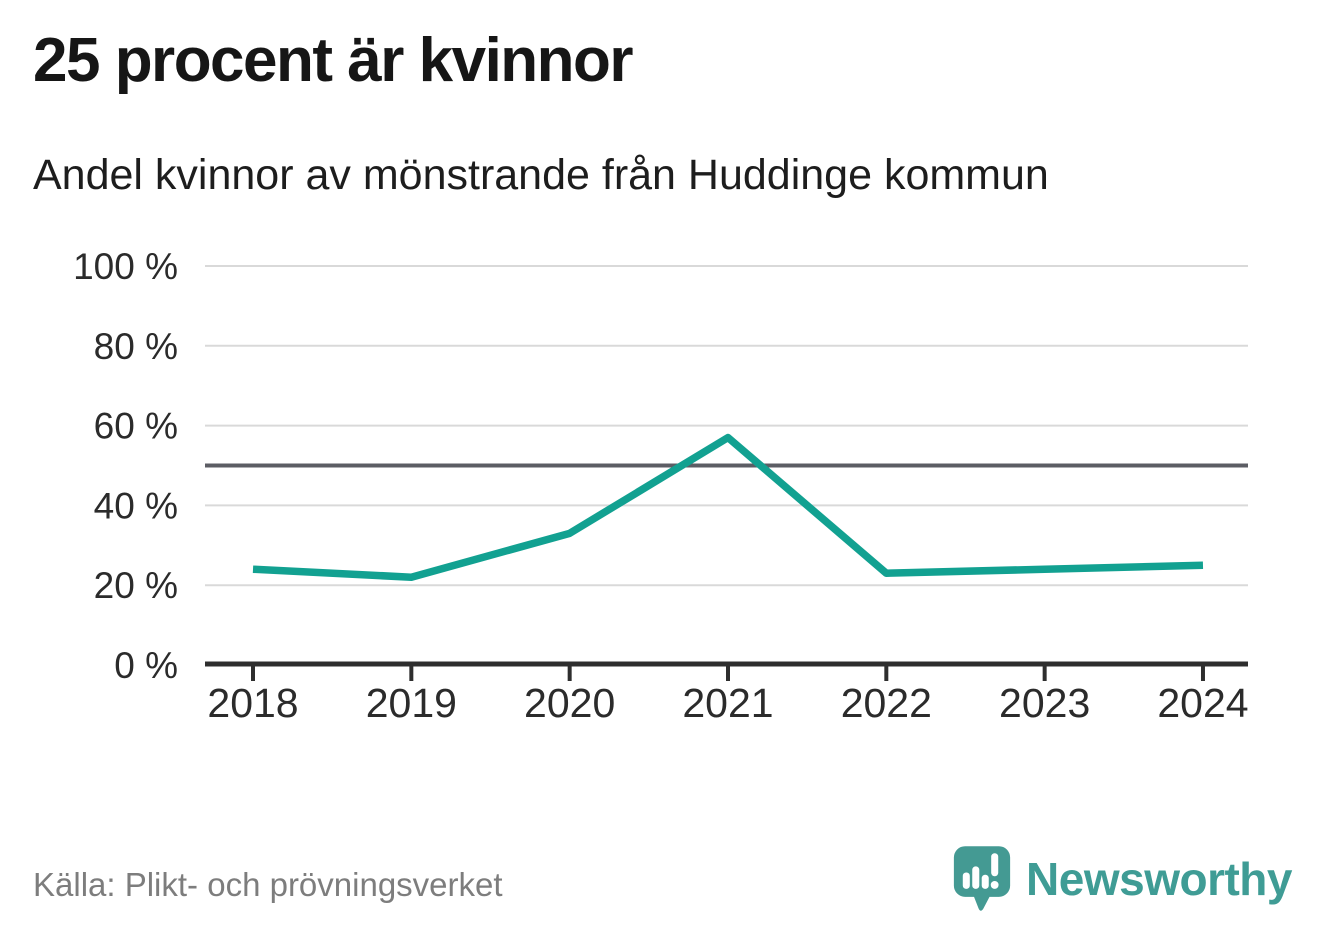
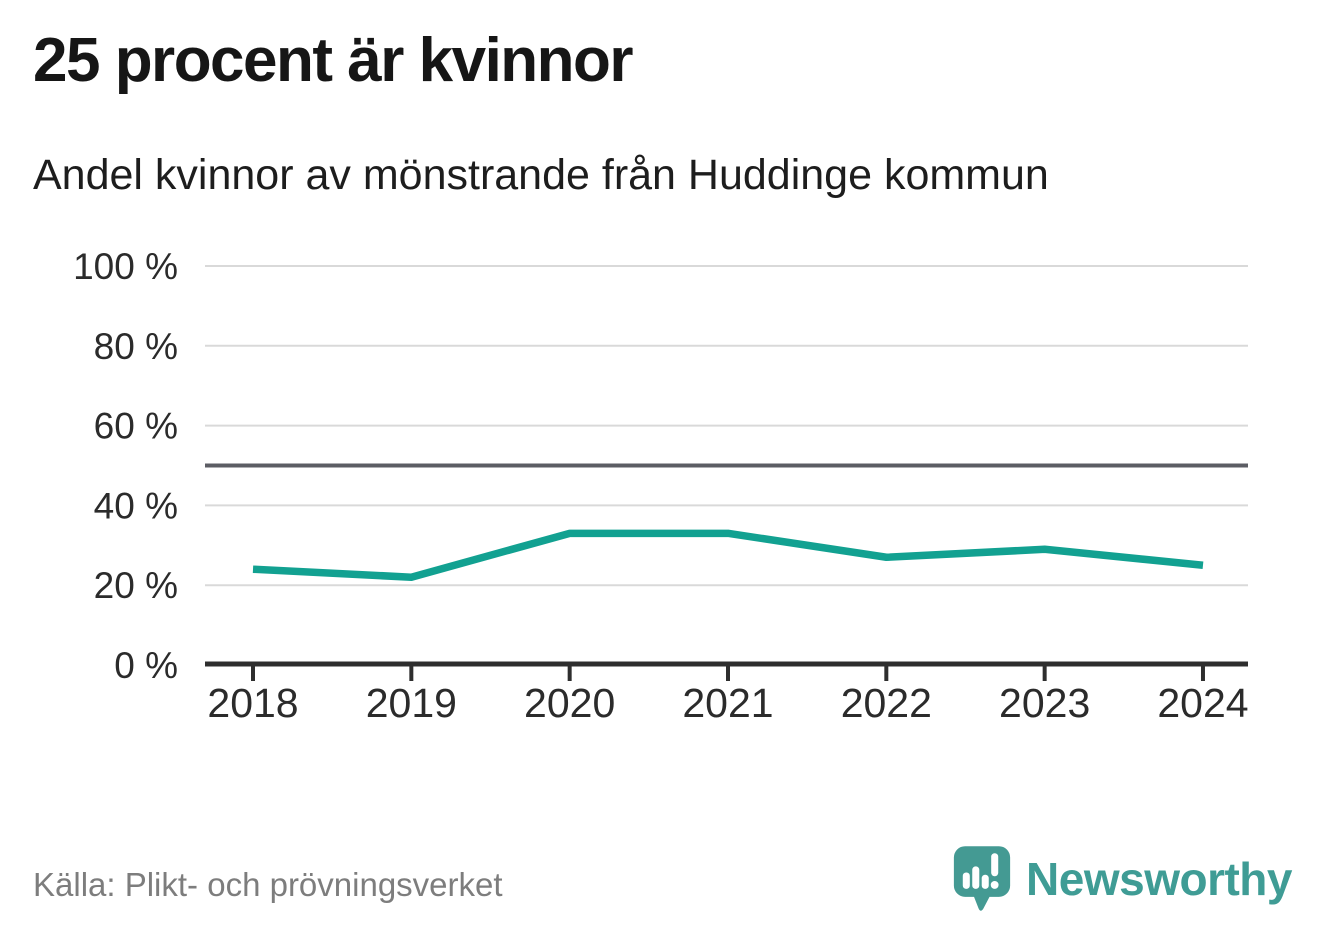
2021: 57% -> 33%
2022: 23% -> 27%
2023: 24% -> 29%
